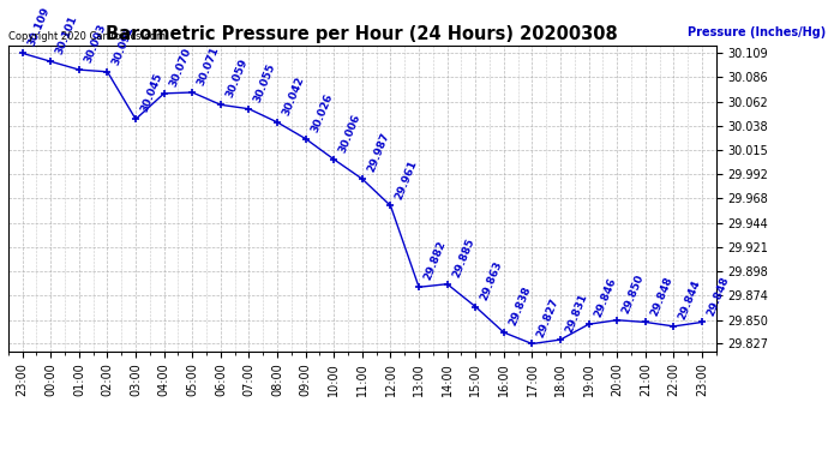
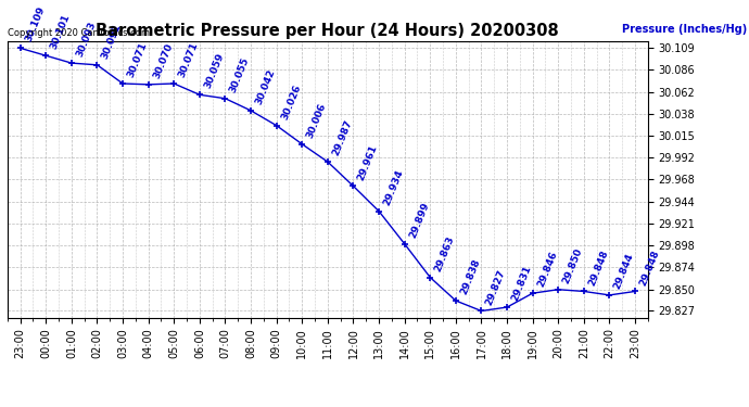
03:00: 30.045 -> 30.071
13:00: 29.882 -> 29.934
14:00: 29.885 -> 29.899
